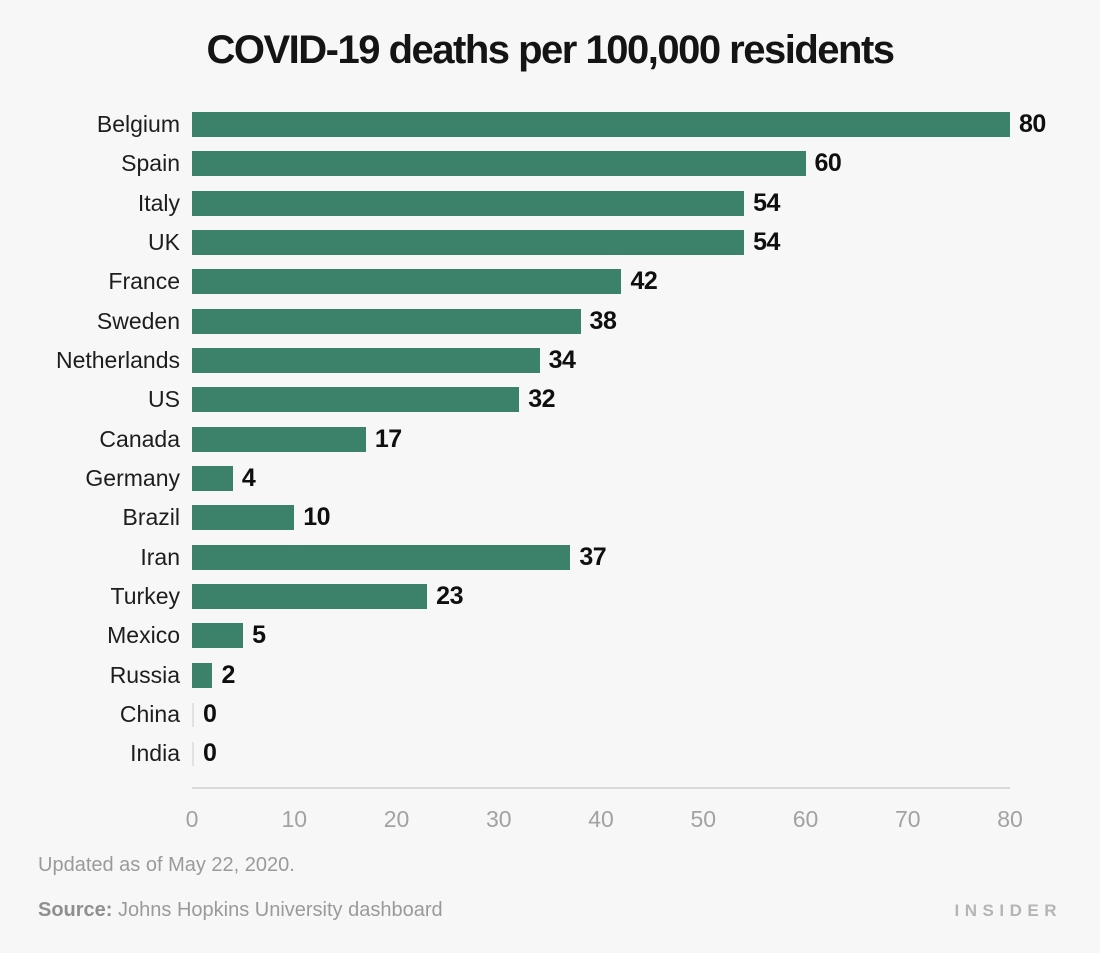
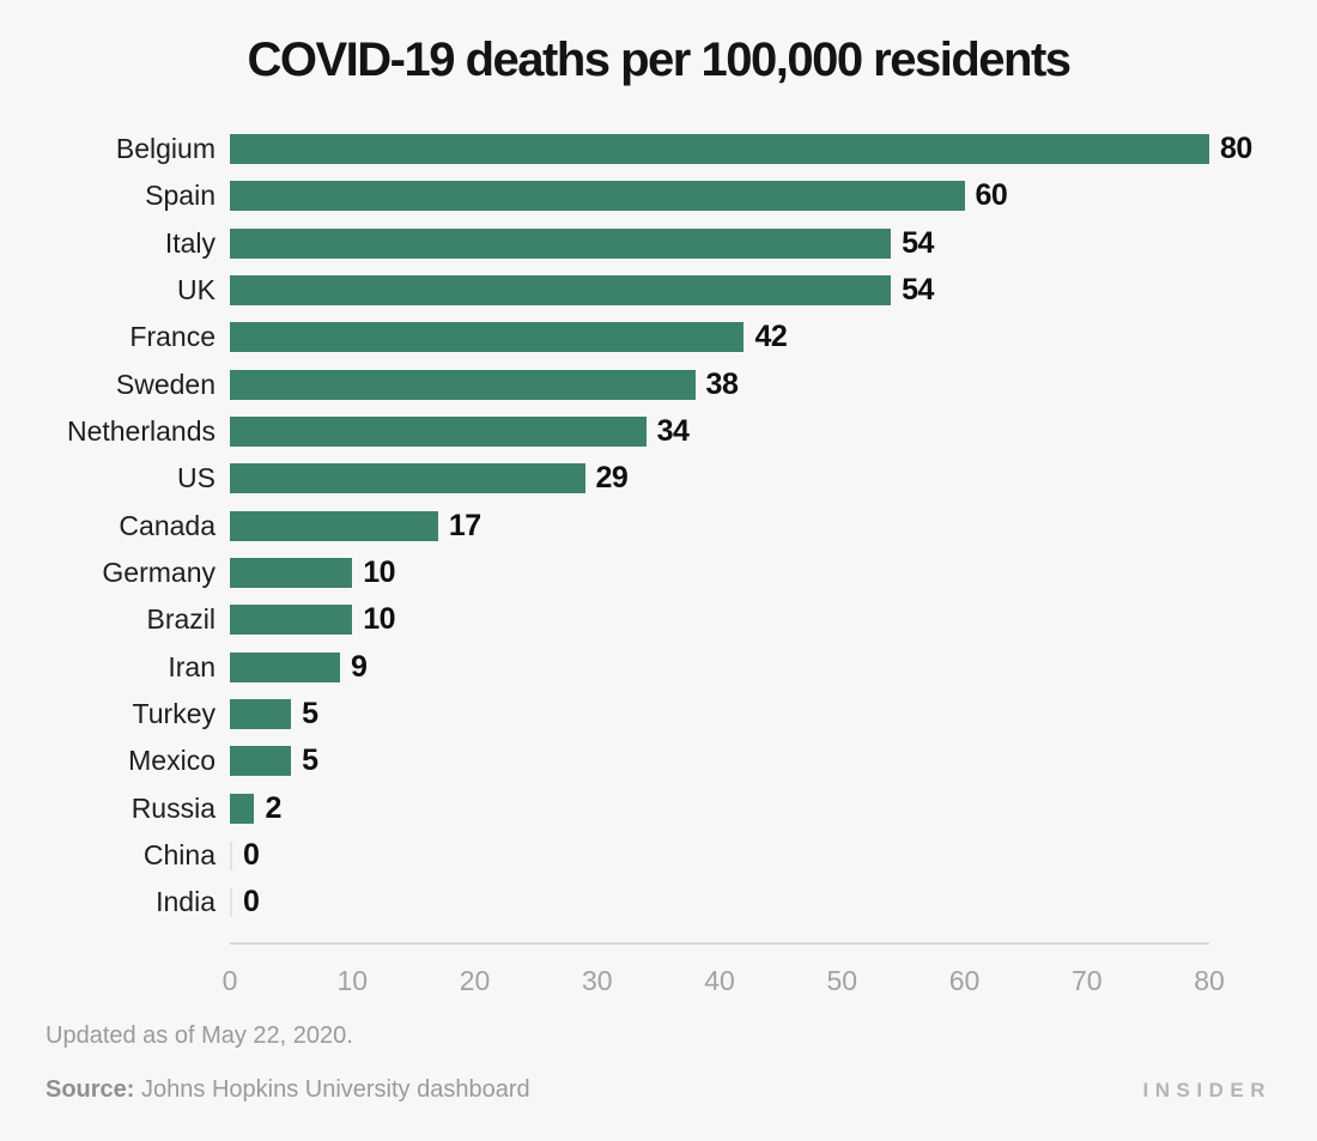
US: 32 -> 29
Germany: 4 -> 10
Iran: 37 -> 9
Turkey: 23 -> 5
